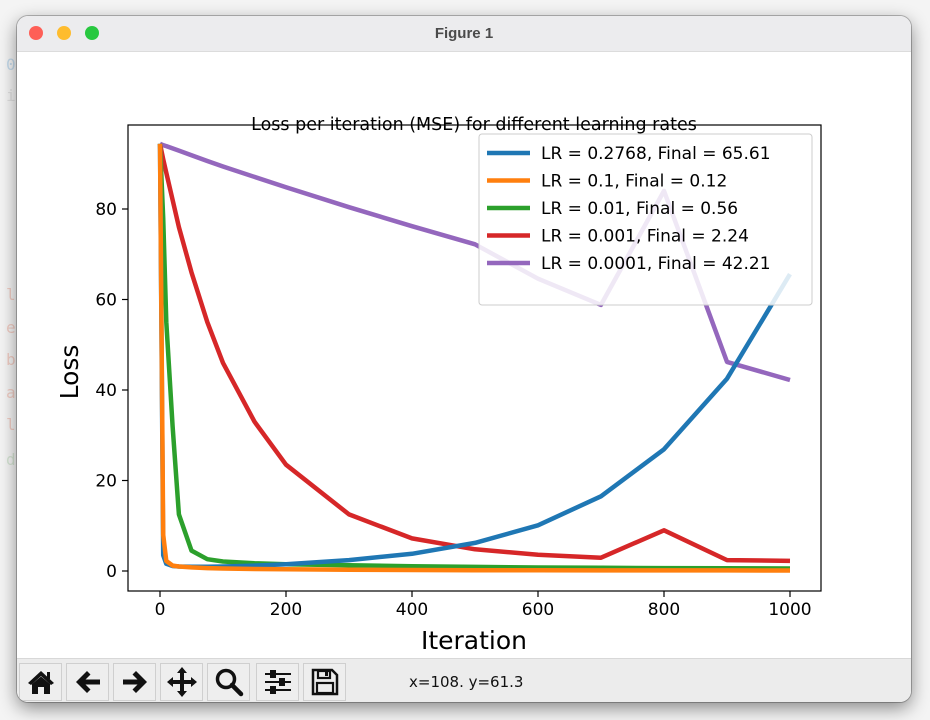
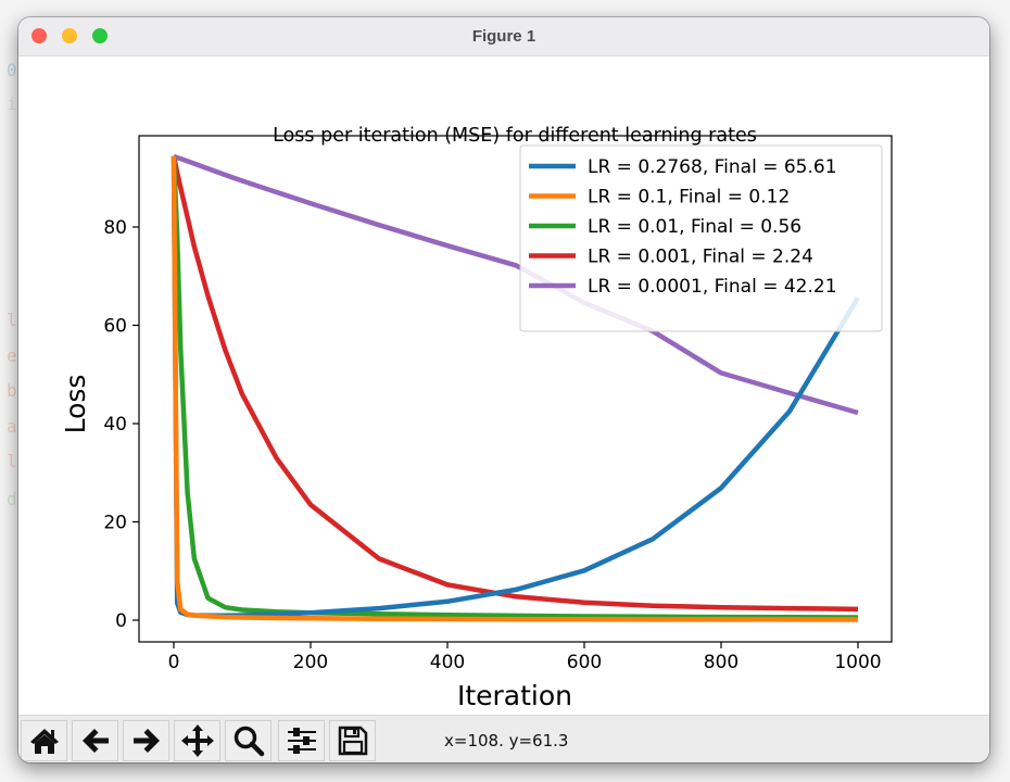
LR = 0.01, Final = 0.56/20: 32 -> 26
LR = 0.001, Final = 2.24/800: 9 -> 3
LR = 0.0001, Final = 42.21/800: 84 -> 50
